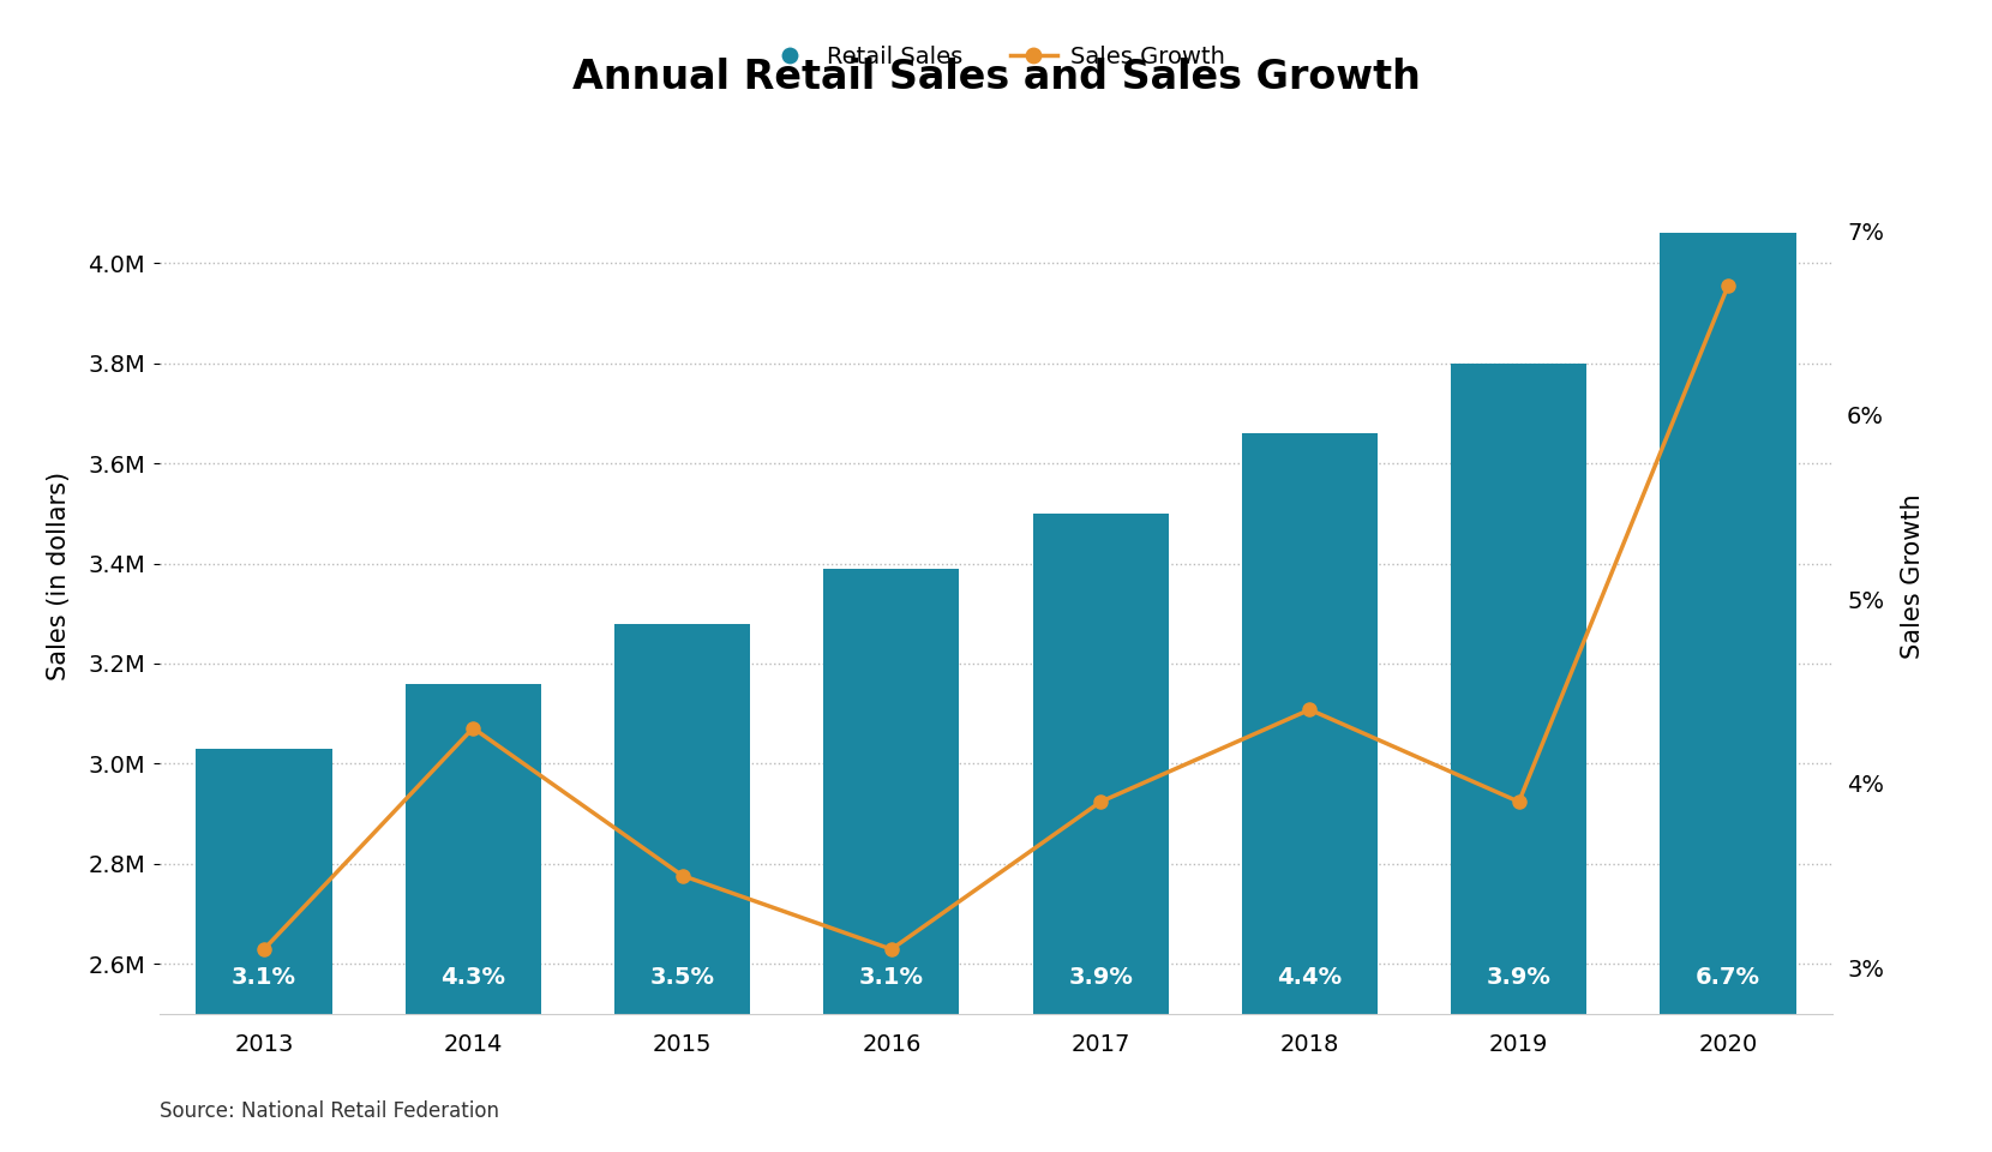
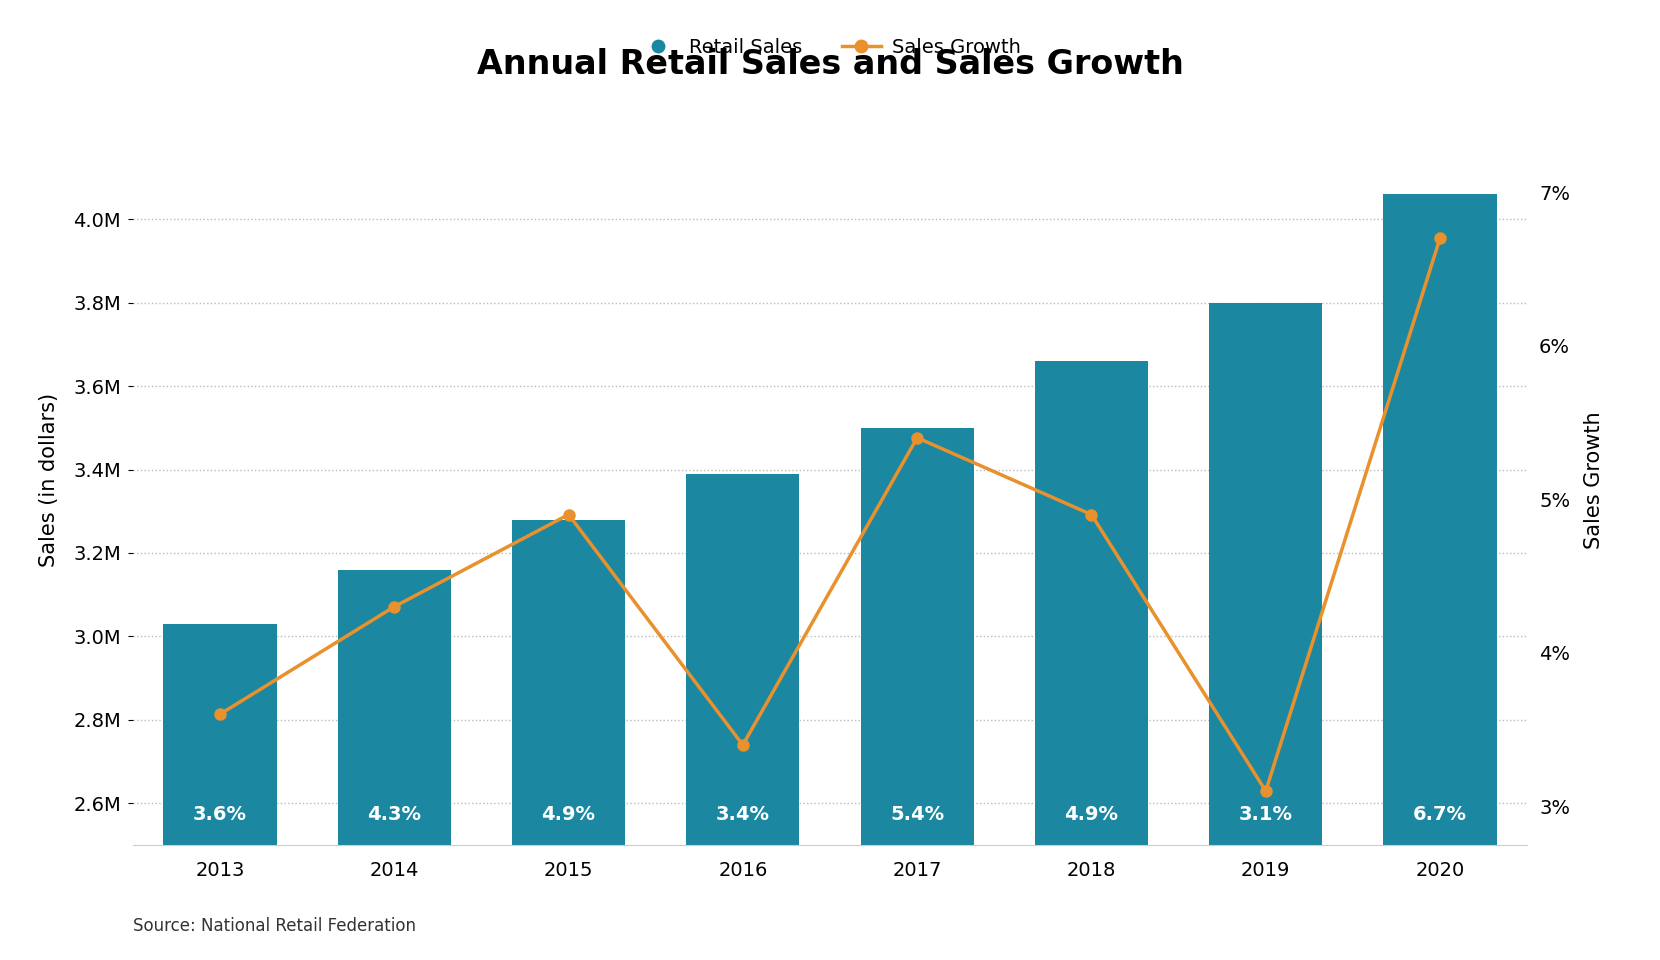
Sales Growth/2013: 3.1% -> 3.6%
Sales Growth/2015: 3.5% -> 4.9%
Sales Growth/2016: 3.1% -> 3.4%
Sales Growth/2017: 3.9% -> 5.4%
Sales Growth/2018: 4.4% -> 4.9%
Sales Growth/2019: 3.9% -> 3.1%
